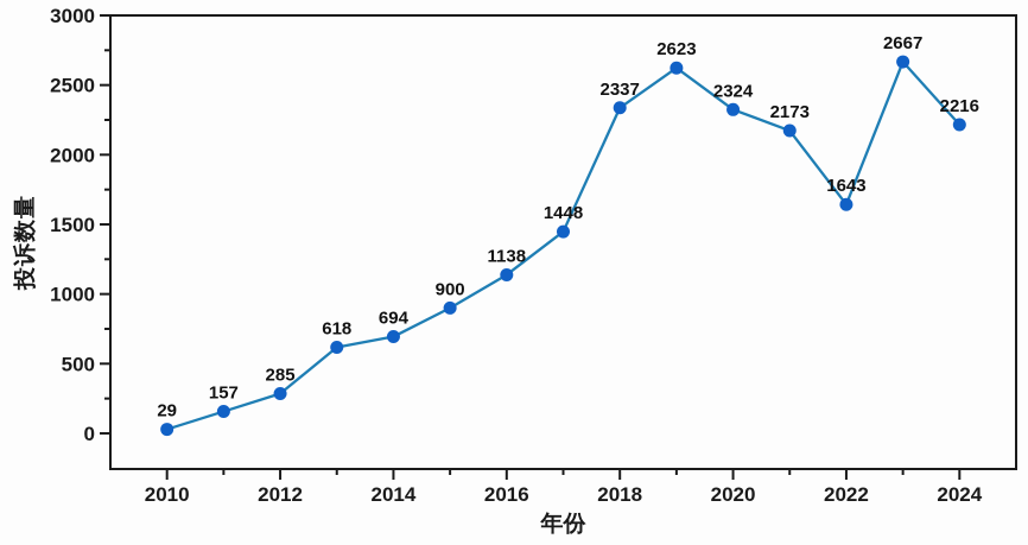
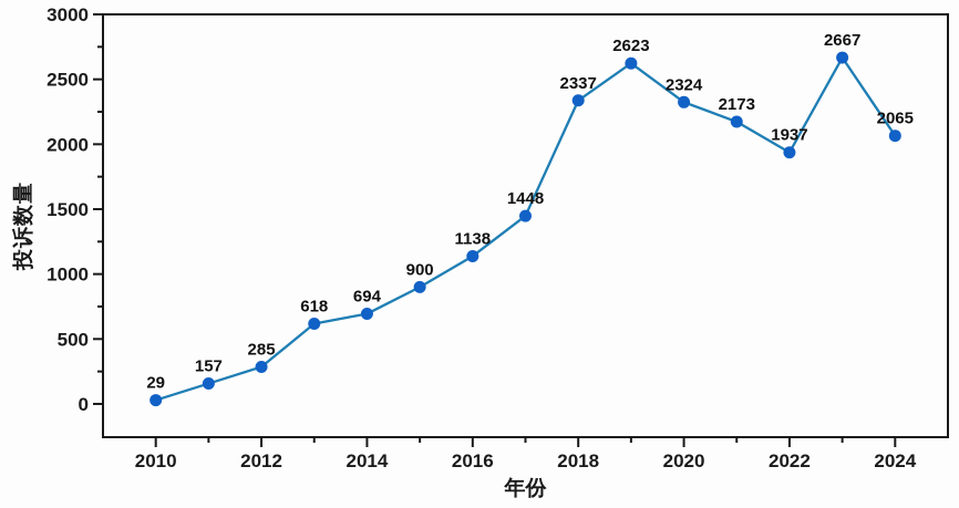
2022: 1643 -> 1937
2024: 2216 -> 2065
